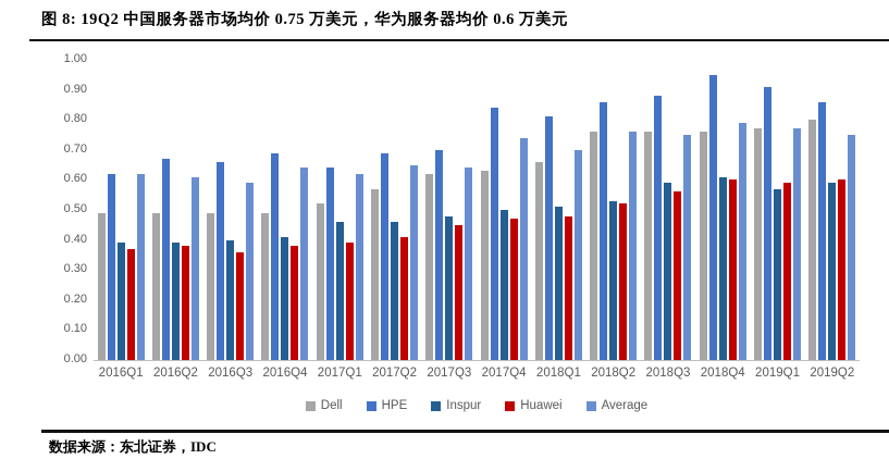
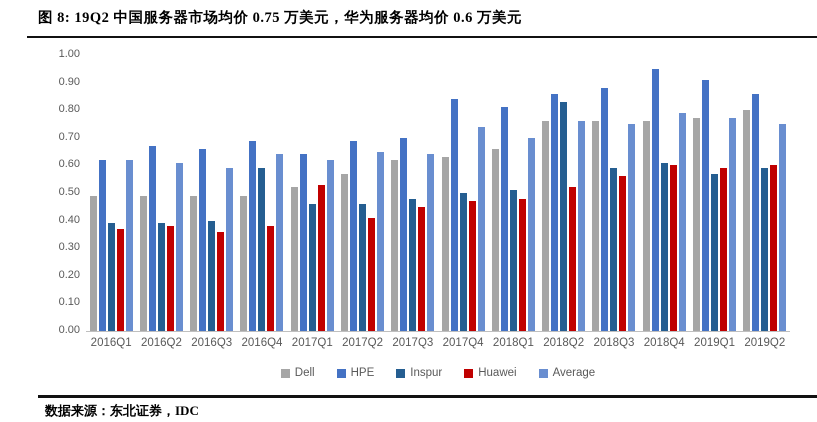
Inspur/2016Q4: 0.41 -> 0.59
Huawei/2017Q1: 0.39 -> 0.53
Inspur/2018Q2: 0.53 -> 0.83
